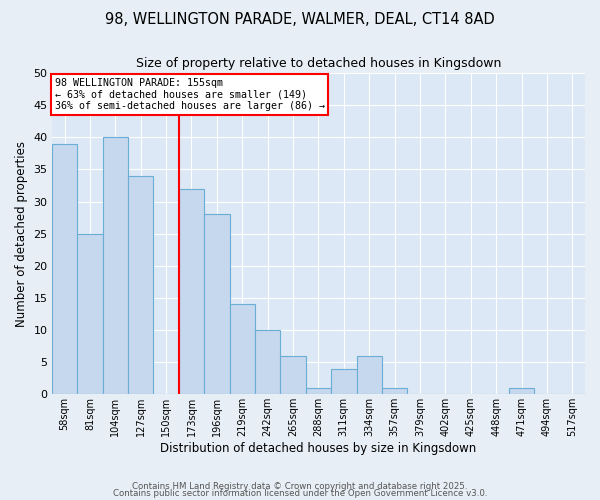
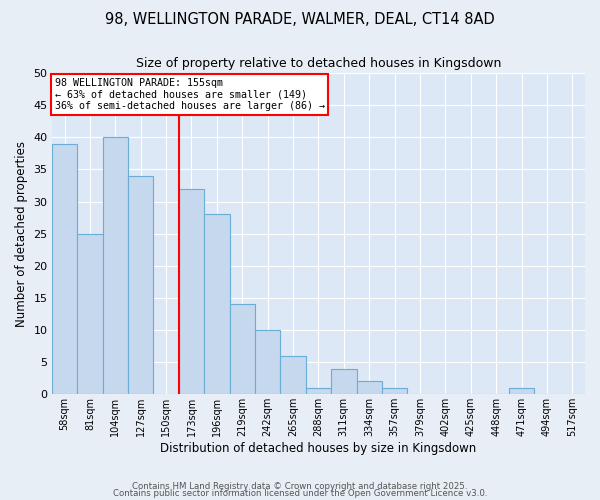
334sqm: 6 -> 2
